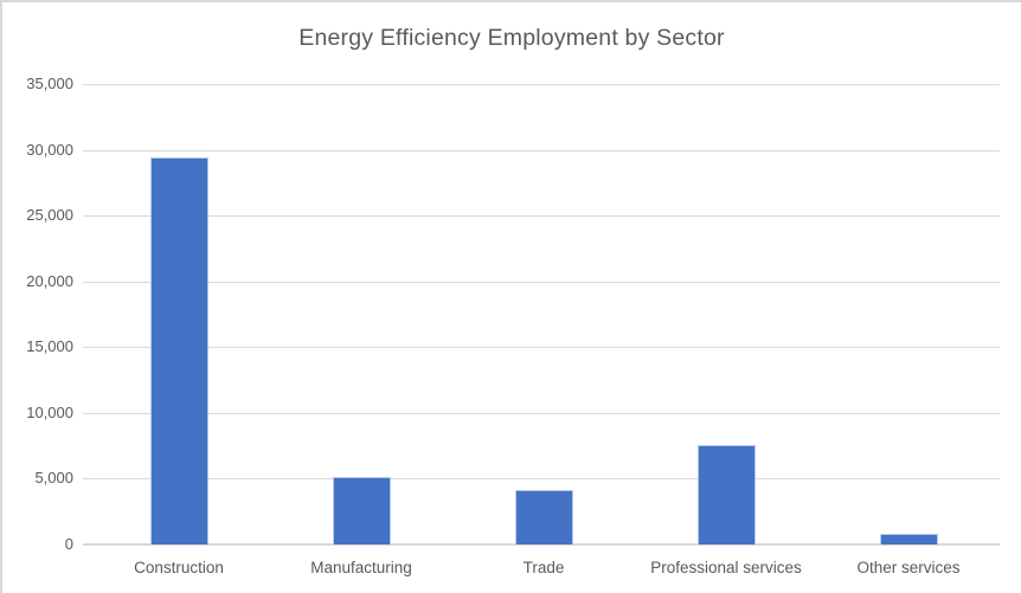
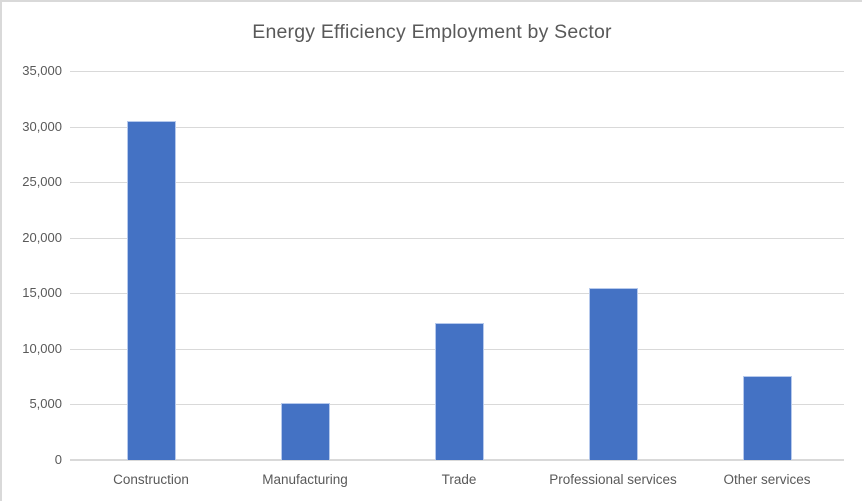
Construction: 29400 -> 30500
Trade: 4100 -> 12300
Professional services: 7600 -> 15500
Other services: 800 -> 7600
